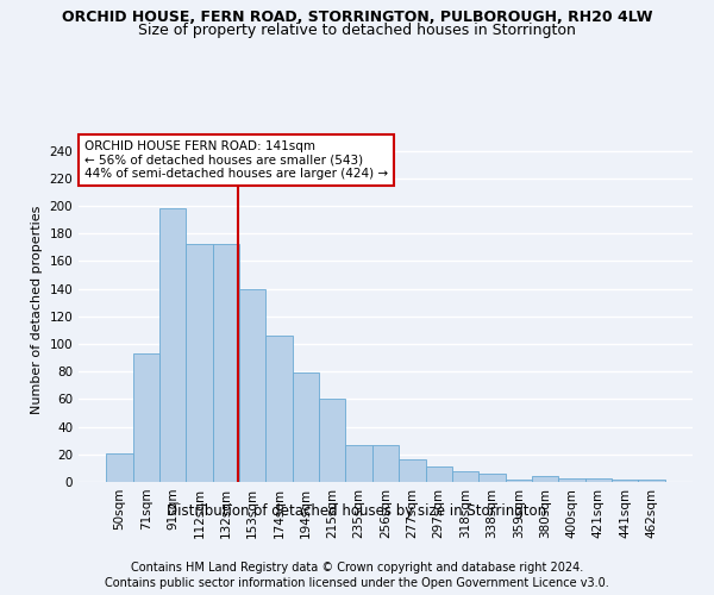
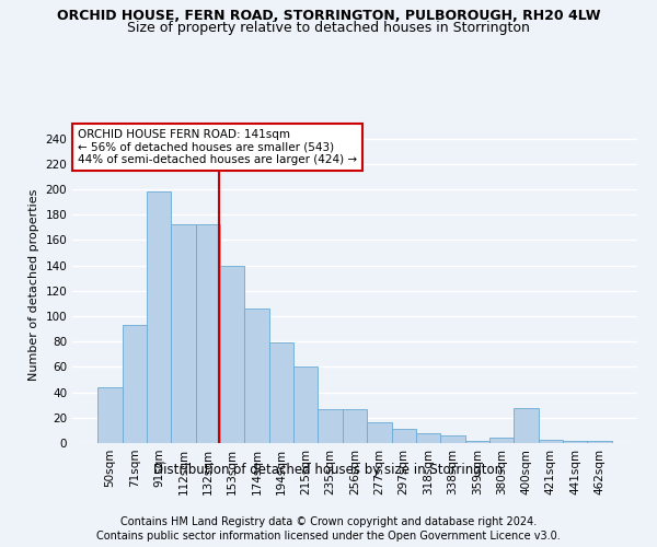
50sqm: 21 -> 44
400sqm: 3 -> 28
